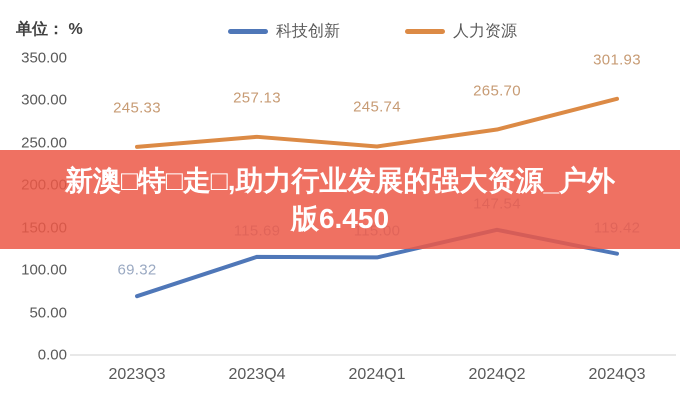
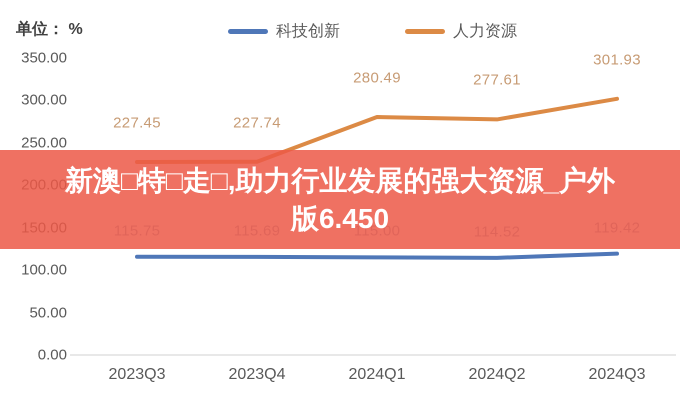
科技创新/2023Q3: 69.32 -> 115.75
人力资源/2023Q3: 245.33 -> 227.45
人力资源/2023Q4: 257.13 -> 227.74
人力资源/2024Q1: 245.74 -> 280.49
科技创新/2024Q2: 147.54 -> 114.52
人力资源/2024Q2: 265.70 -> 277.61
